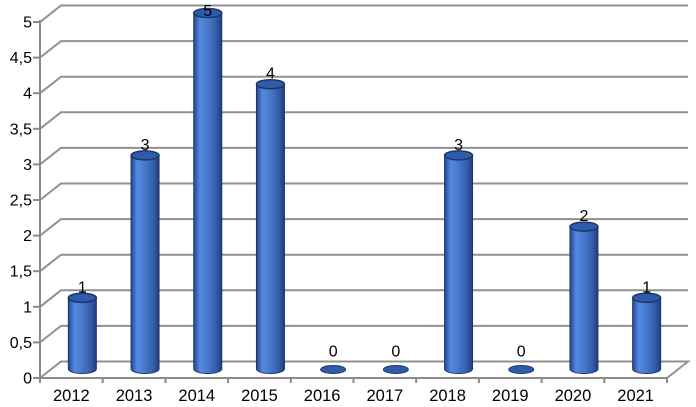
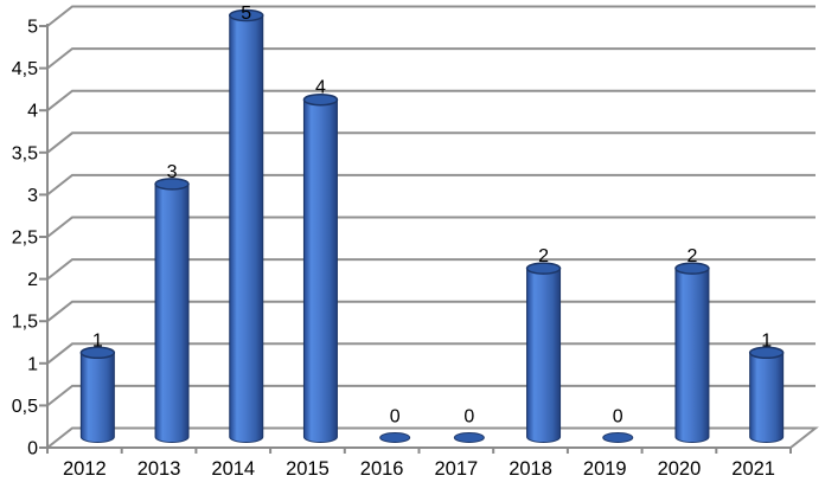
2018: 3 -> 2
